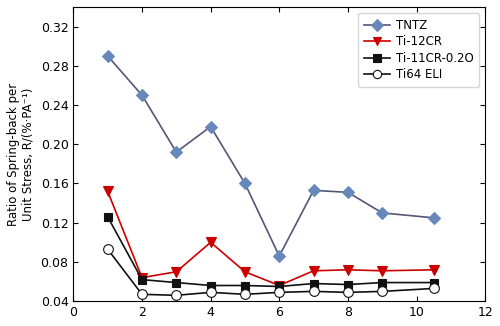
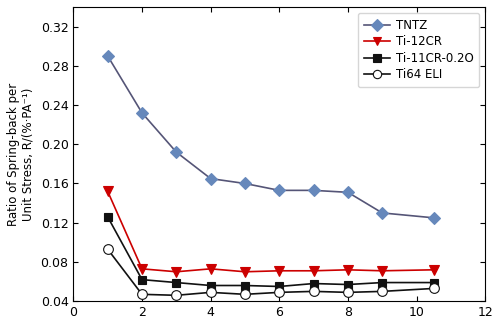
TNTZ/2: 0.250 -> 0.232
Ti-12CR/2: 0.064 -> 0.073
TNTZ/4: 0.218 -> 0.165
Ti-12CR/4: 0.100 -> 0.073
TNTZ/6: 0.086 -> 0.153
Ti-12CR/6: 0.056 -> 0.071
